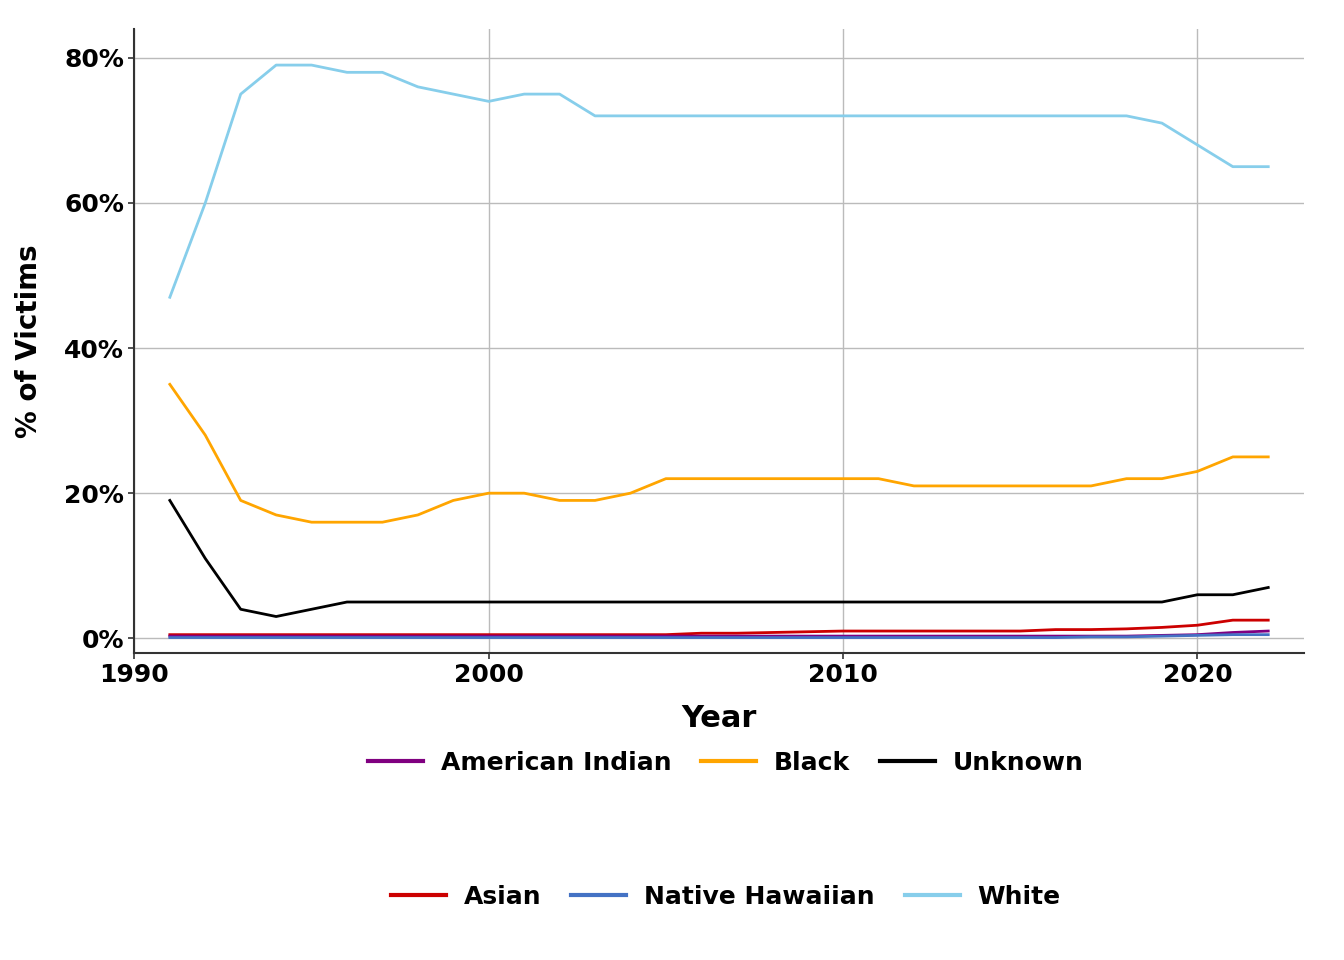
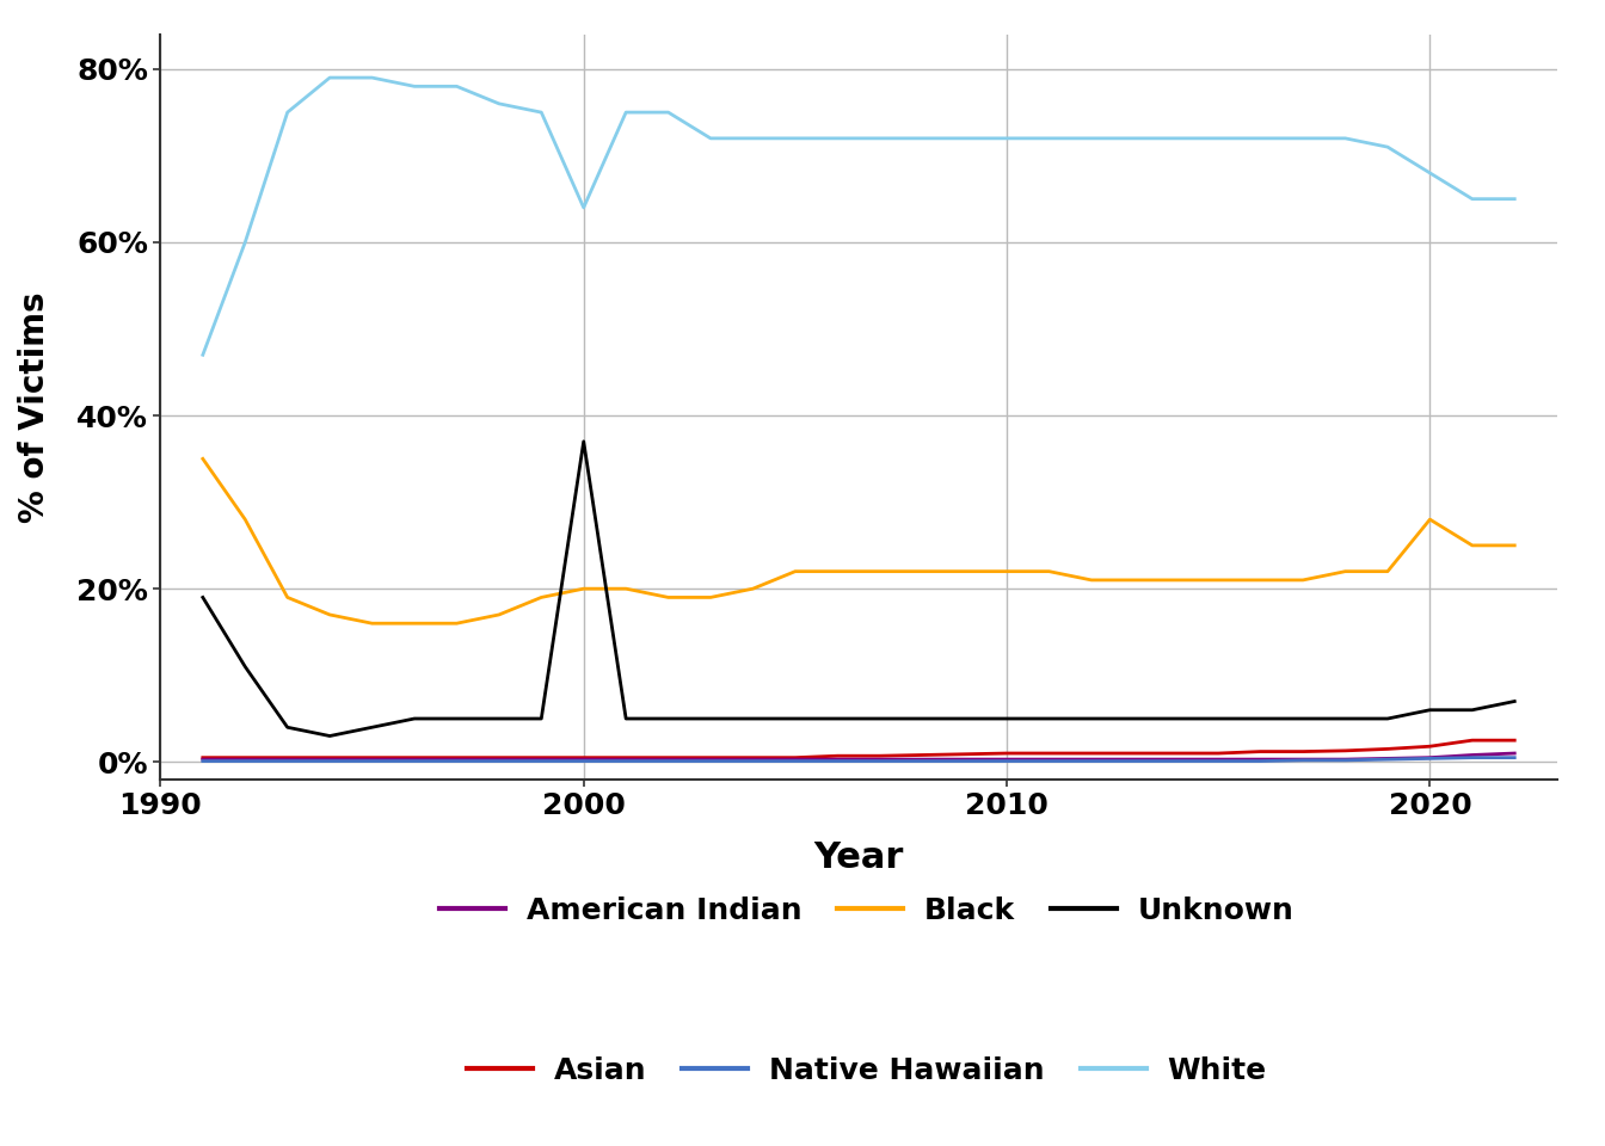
White/2000: 74% -> 64%
Unknown/2000: 5% -> 37%
Black/2020: 23% -> 28%
